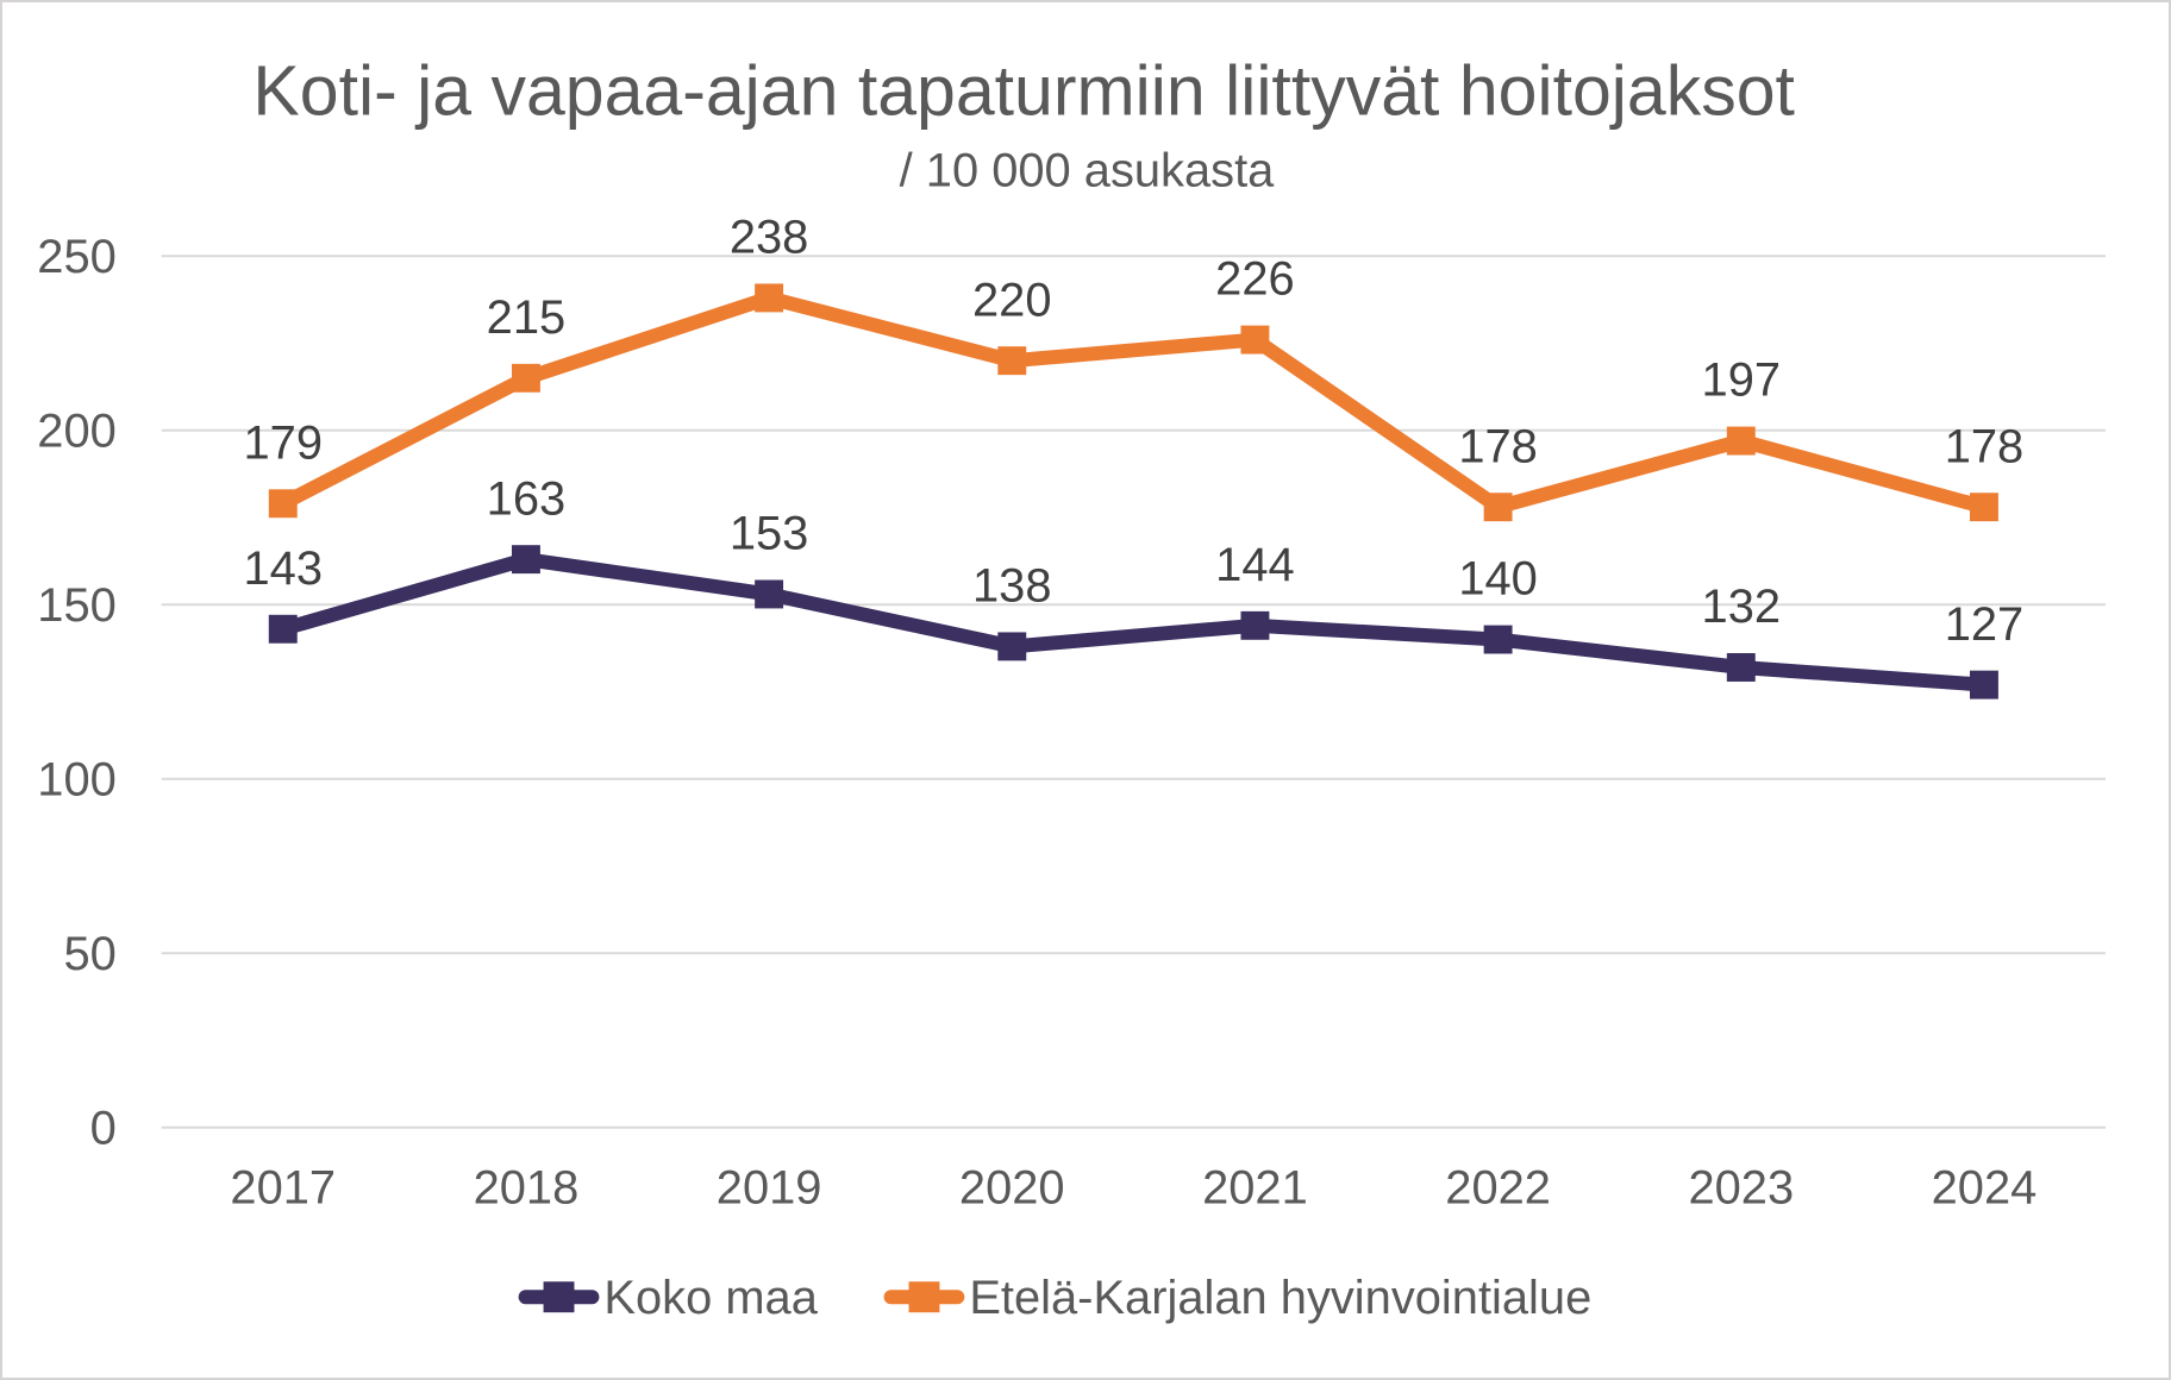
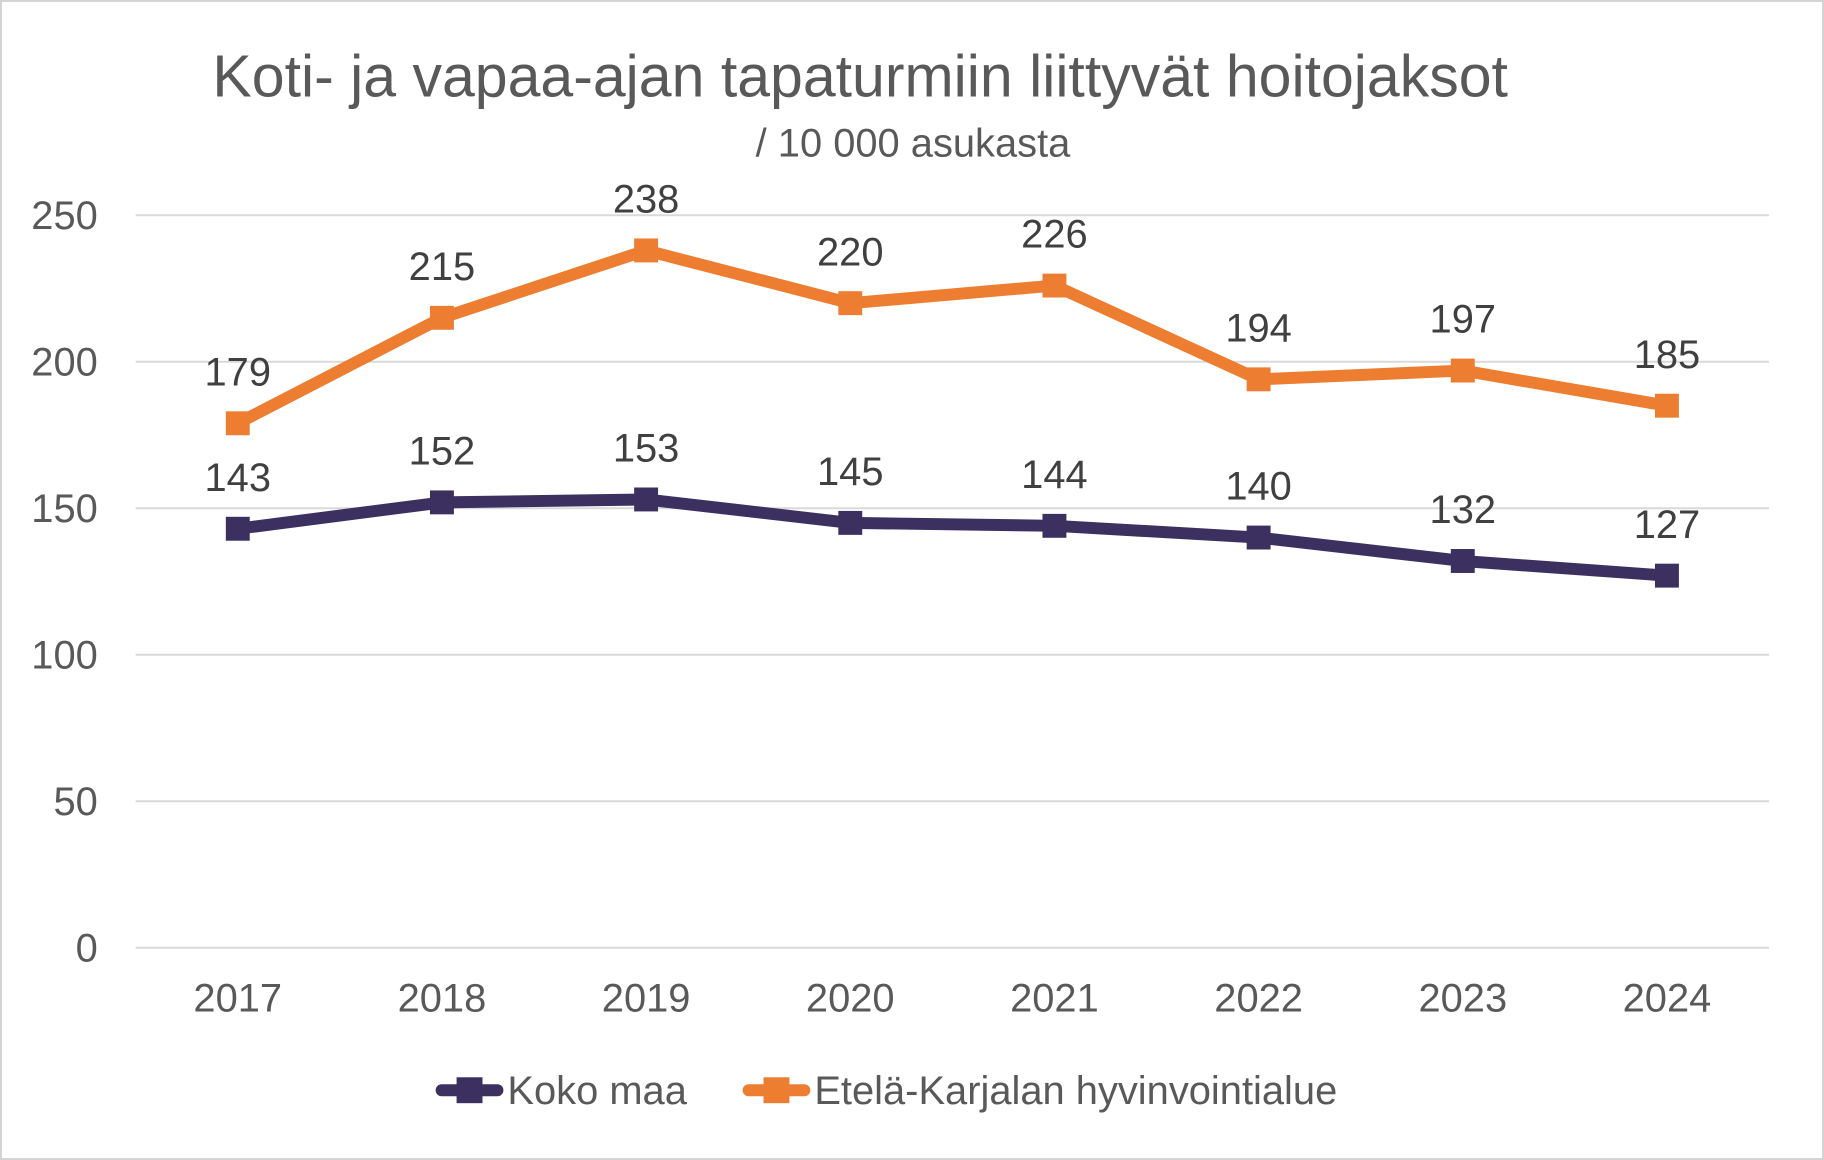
Koko maa/2018: 163 -> 152
Koko maa/2020: 138 -> 145
Etelä-Karjalan hyvinvointialue/2022: 178 -> 194
Etelä-Karjalan hyvinvointialue/2024: 178 -> 185
